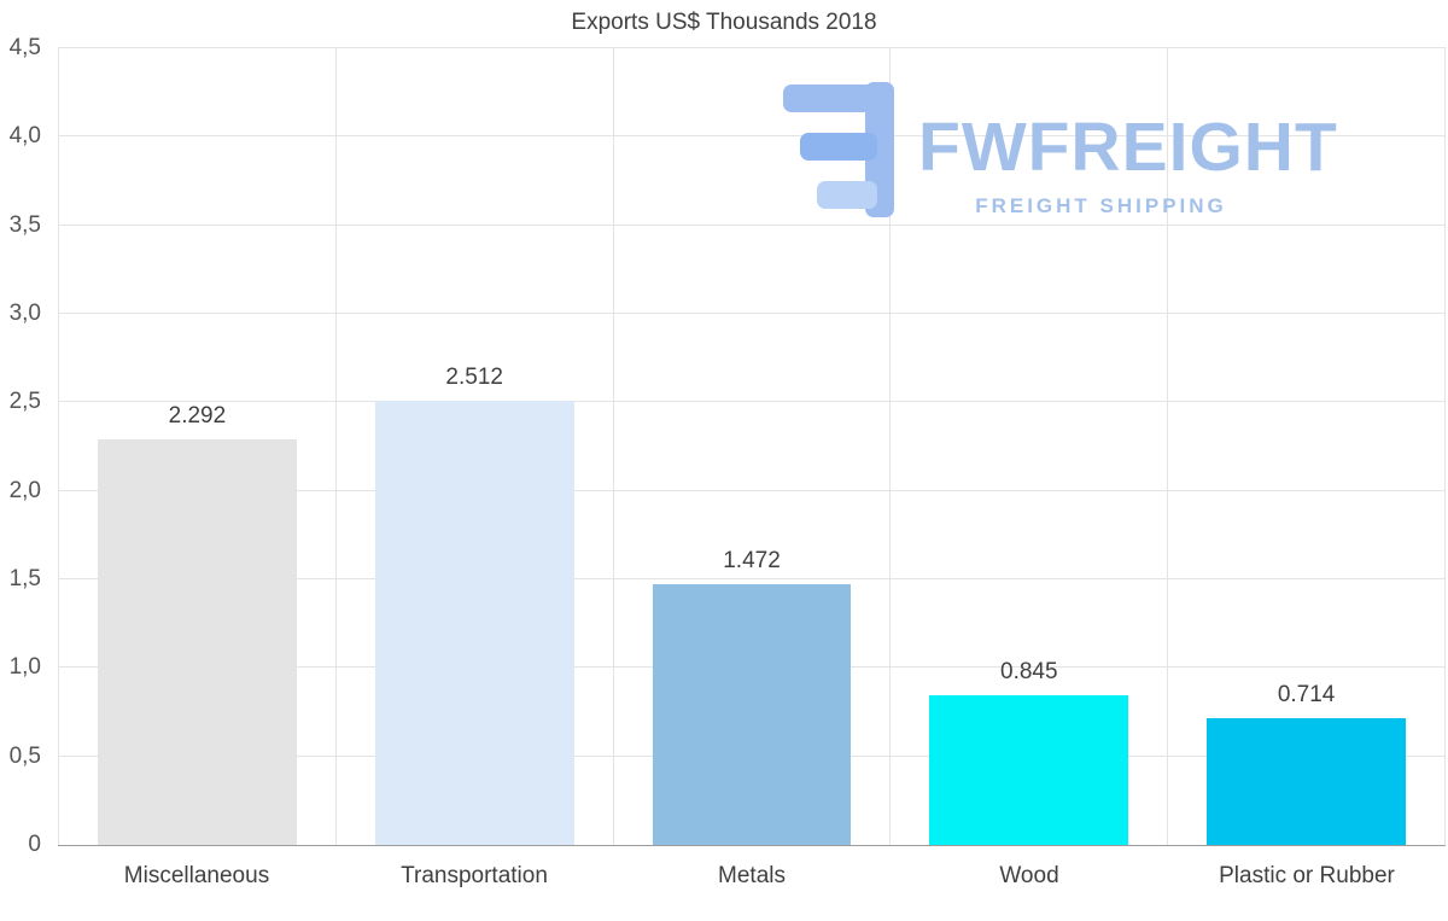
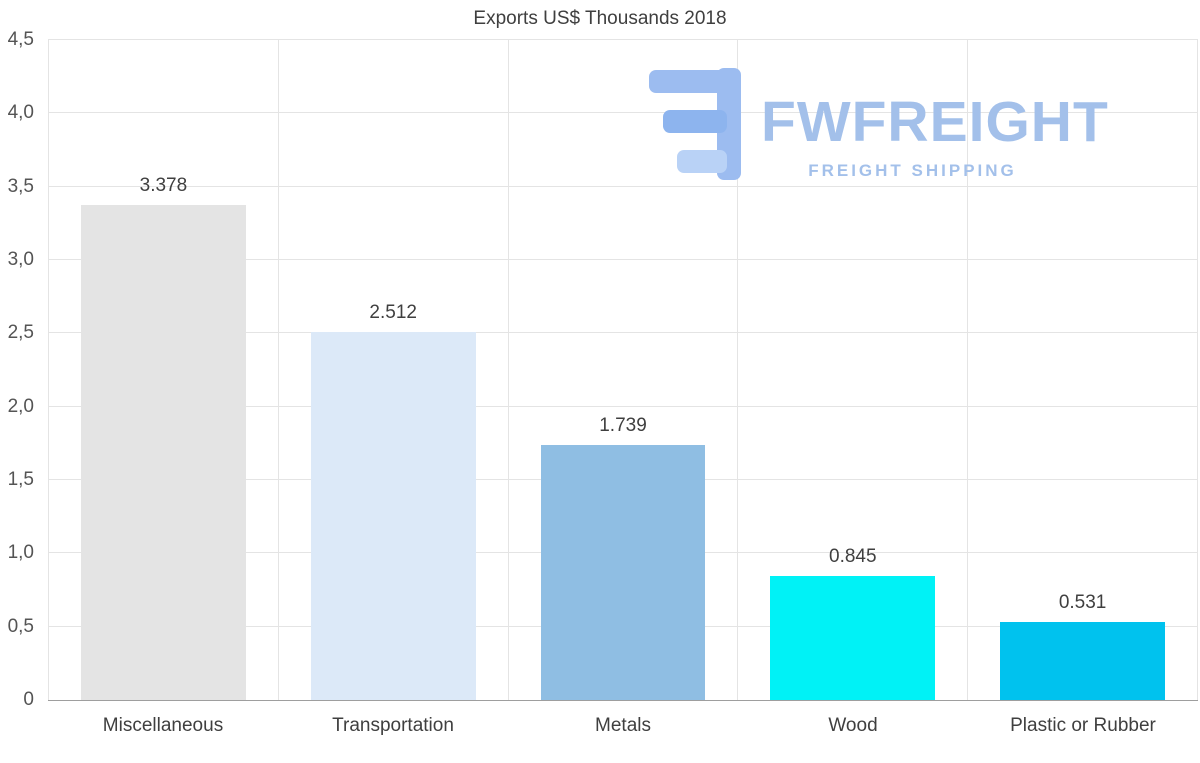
Miscellaneous: 2.292 -> 3.378
Metals: 1.472 -> 1.739
Plastic or Rubber: 0.714 -> 0.531
